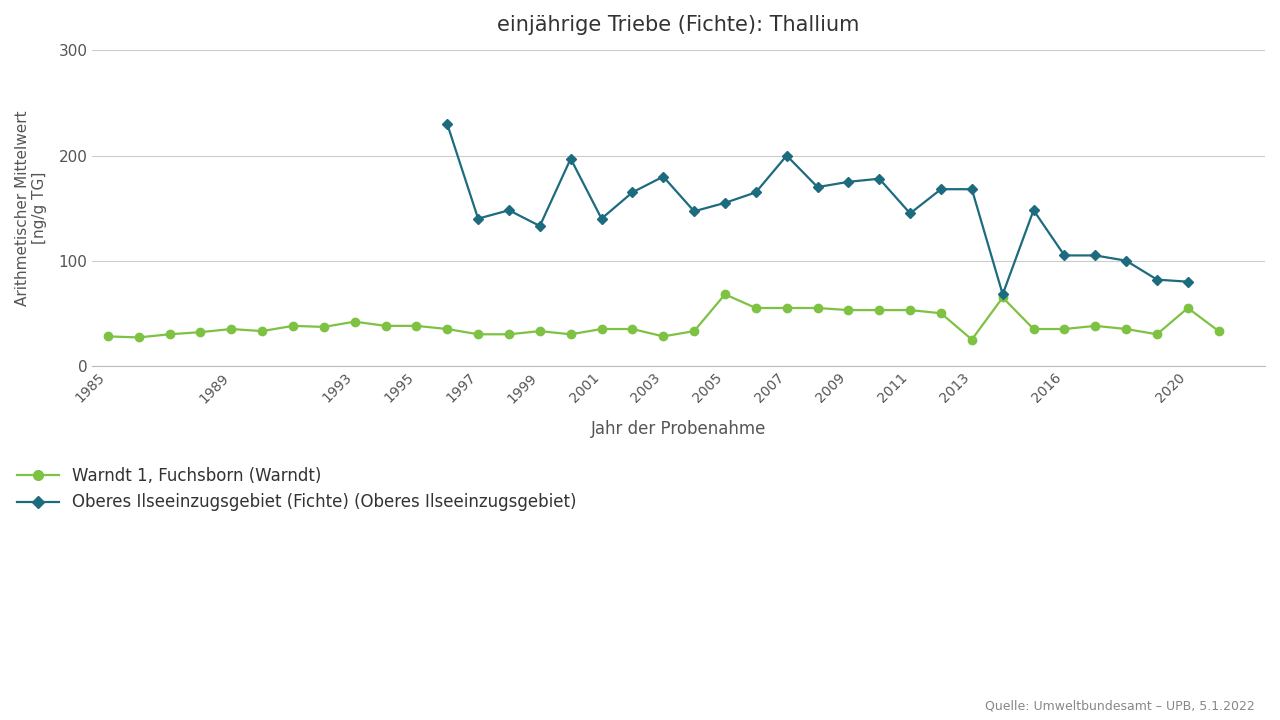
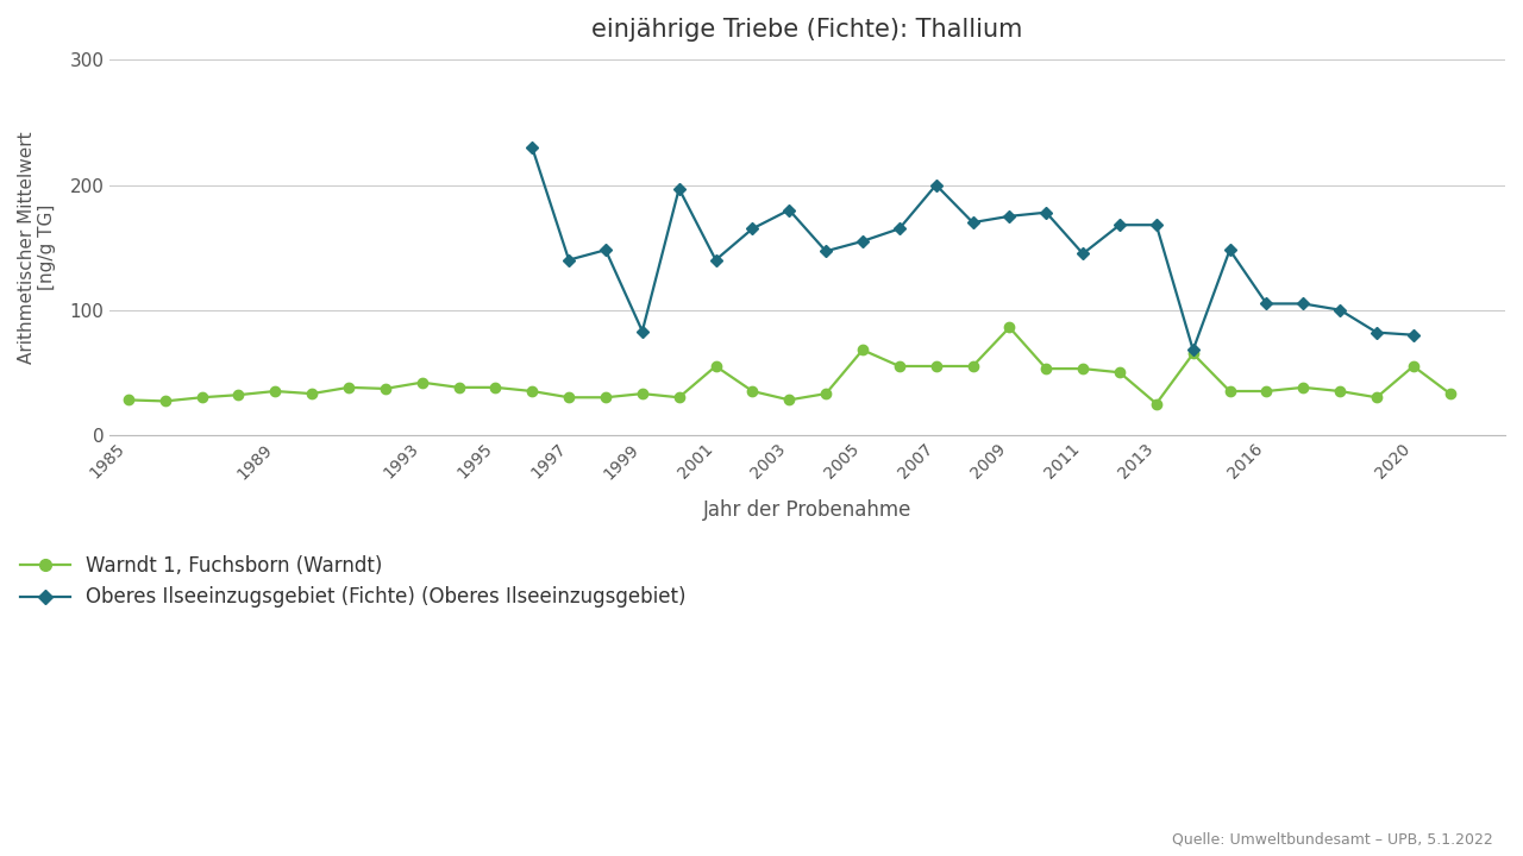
Oberes Ilseeinzugsgebiet (Fichte) (Oberes Ilseeinzugsgebiet)/1999: 133 -> 83
Warndt 1, Fuchsborn (Warndt)/2001: 35 -> 55
Warndt 1, Fuchsborn (Warndt)/2009: 53 -> 86
